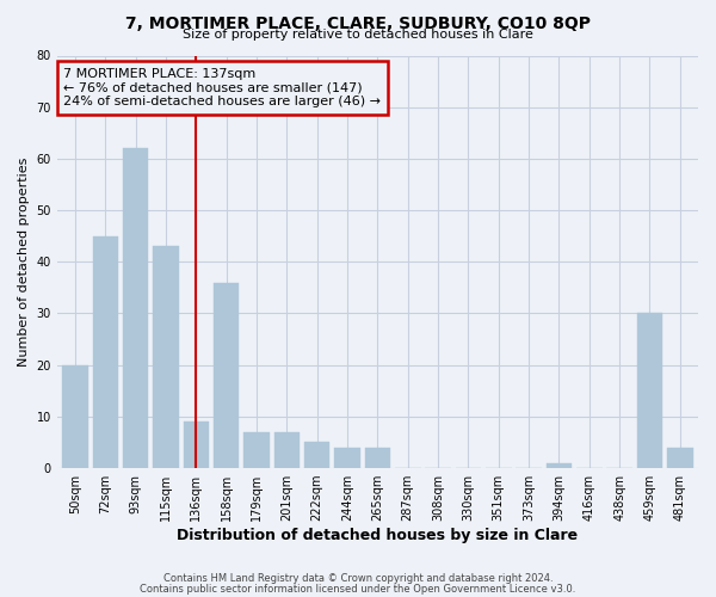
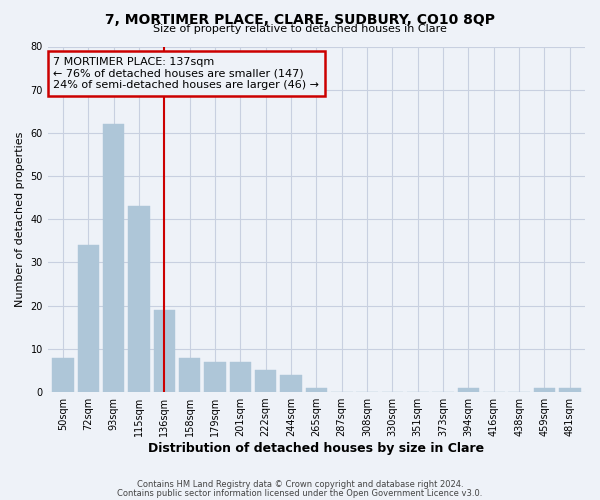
50sqm: 20 -> 8
72sqm: 45 -> 34
136sqm: 9 -> 19
158sqm: 36 -> 8
265sqm: 4 -> 1
459sqm: 30 -> 1
481sqm: 4 -> 1
